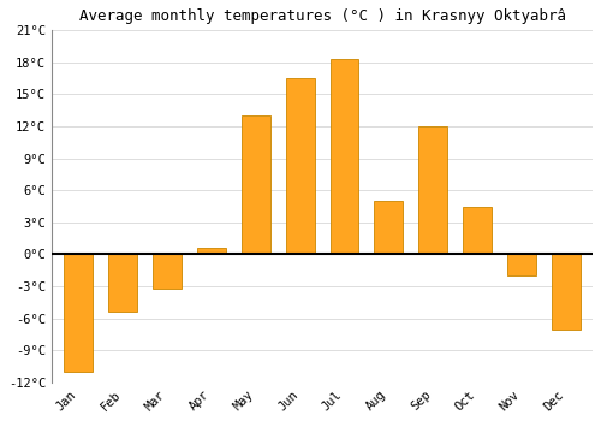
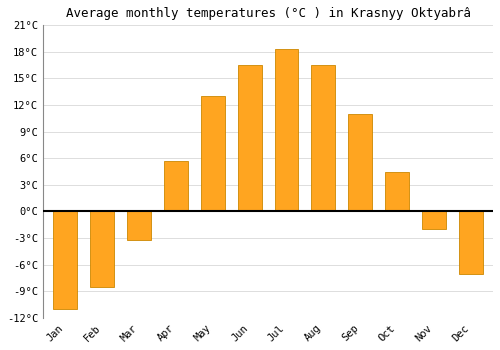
Feb: -5.4°C -> -8.5°C
Apr: 0.6°C -> 5.7°C
Aug: 5.0°C -> 16.5°C
Sep: 12.0°C -> 11.0°C
